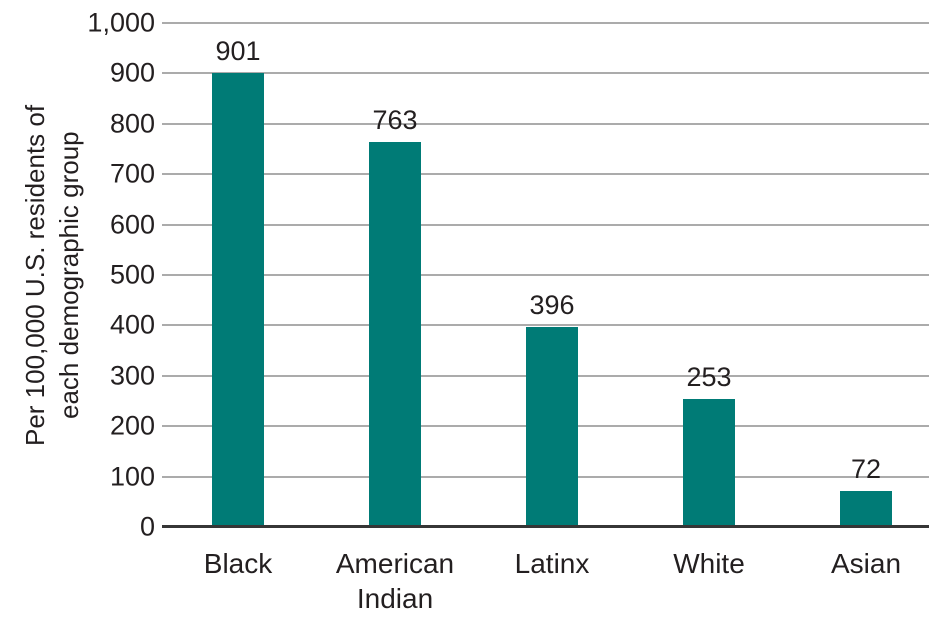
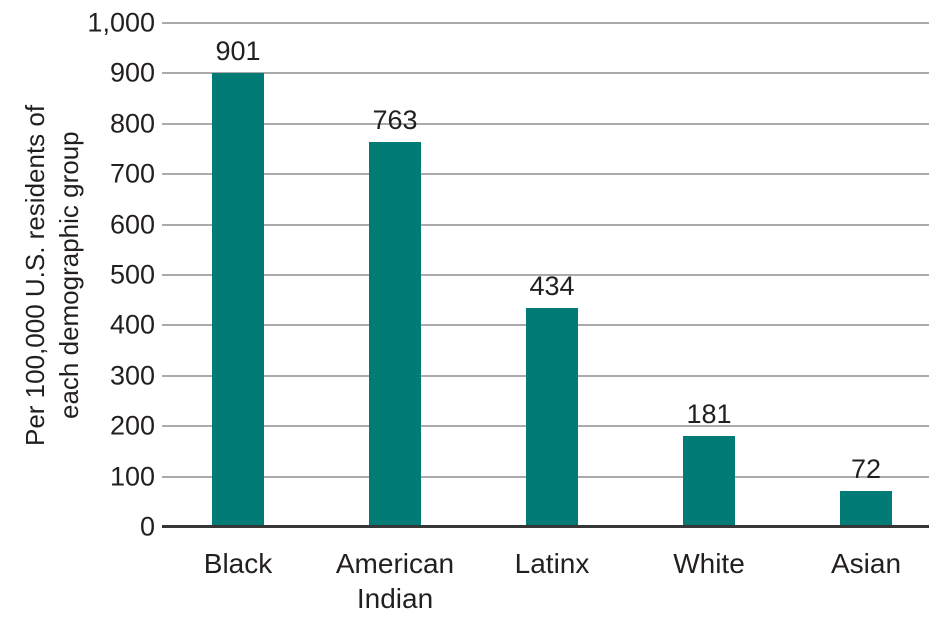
Latinx: 396 -> 434
White: 253 -> 181
